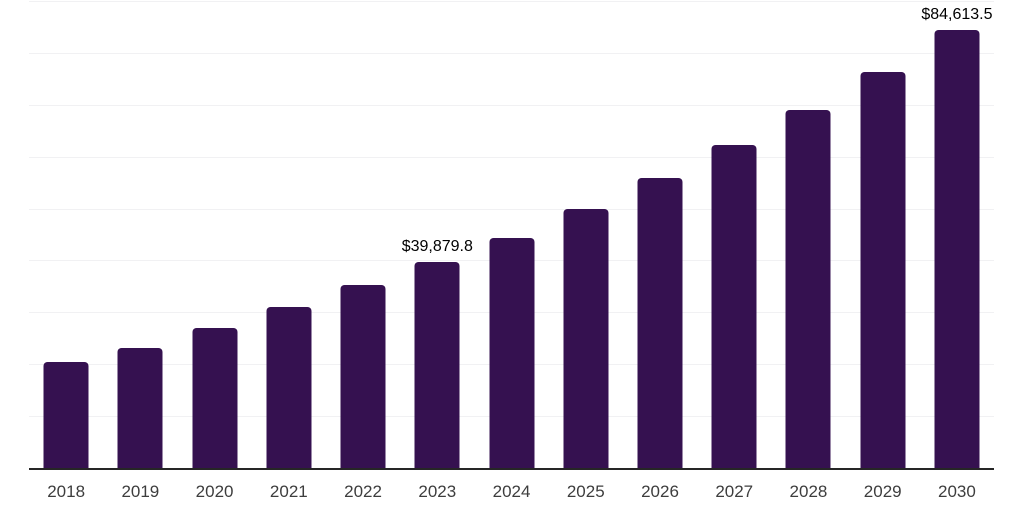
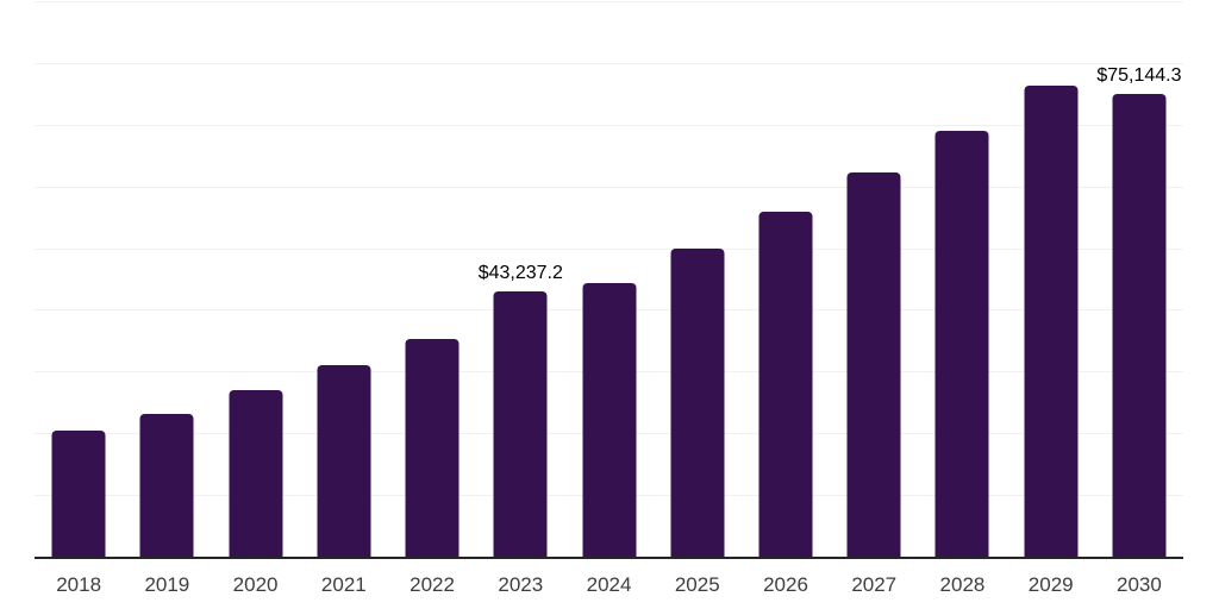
2023: $39,879.8 -> $43,237.2
2030: $84,613.5 -> $75,144.3
